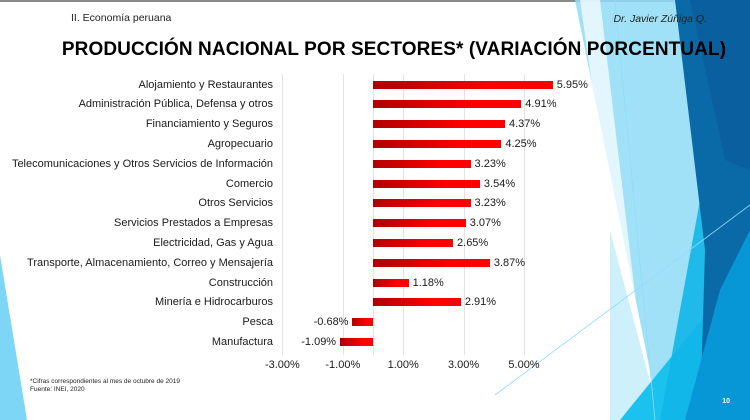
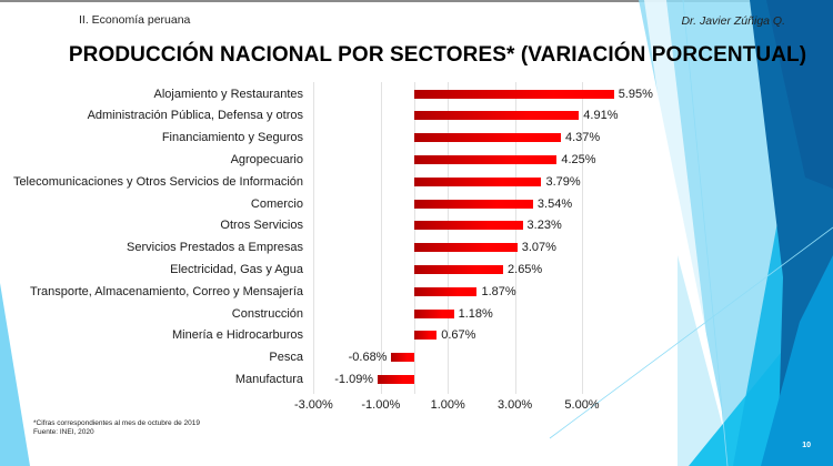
Telecomunicaciones y Otros Servicios de Información: 3.23% -> 3.79%
Transporte, Almacenamiento, Correo y Mensajería: 3.87% -> 1.87%
Minería e Hidrocarburos: 2.91% -> 0.67%
